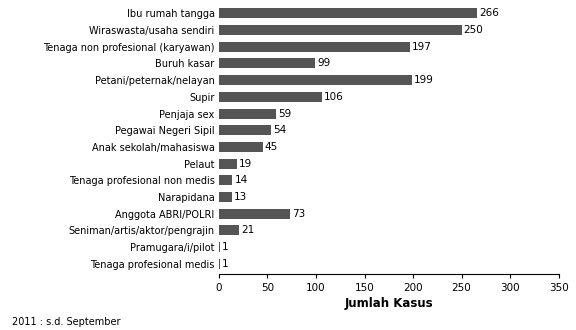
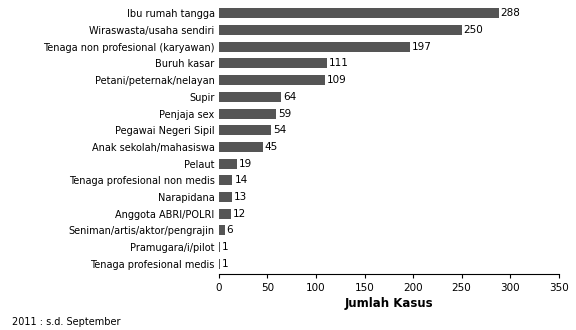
Ibu rumah tangga: 266 -> 288
Buruh kasar: 99 -> 111
Petani/peternak/nelayan: 199 -> 109
Supir: 106 -> 64
Anggota ABRI/POLRI: 73 -> 12
Seniman/artis/aktor/pengrajin: 21 -> 6
